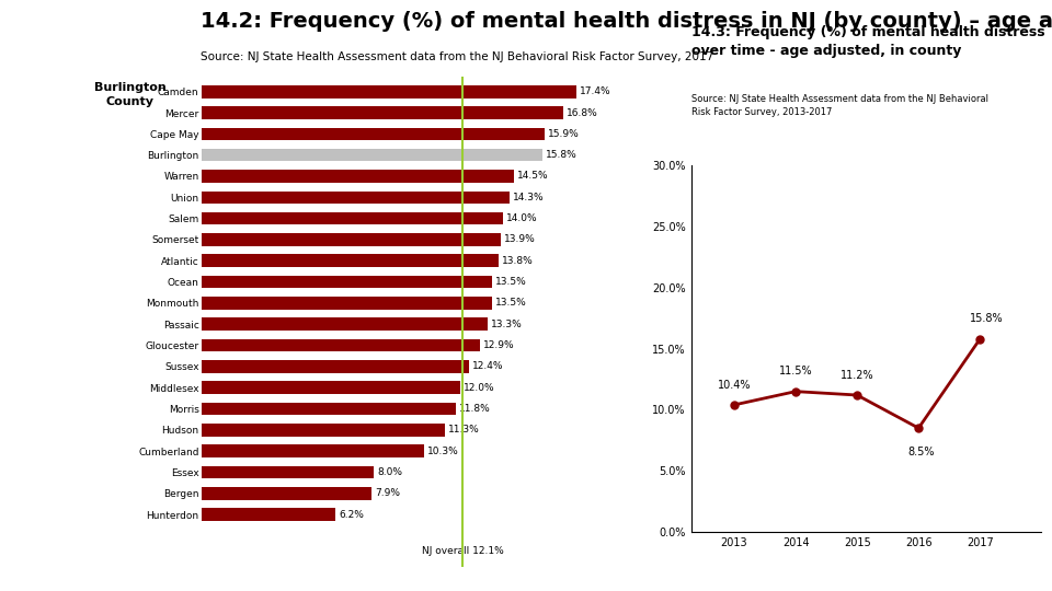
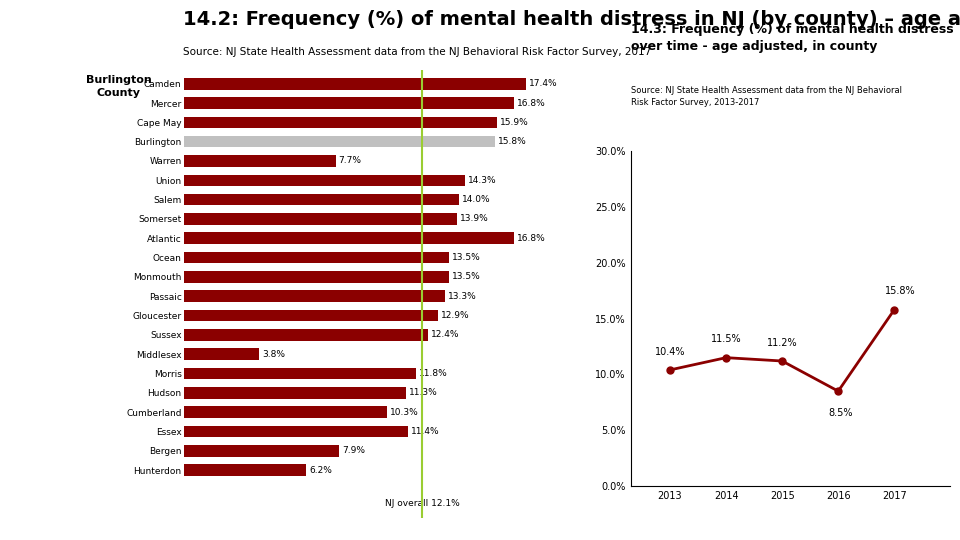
Warren: 14.5% -> 7.7%
Atlantic: 13.8% -> 16.8%
Middlesex: 12.0% -> 3.8%
Essex: 8.0% -> 11.4%
